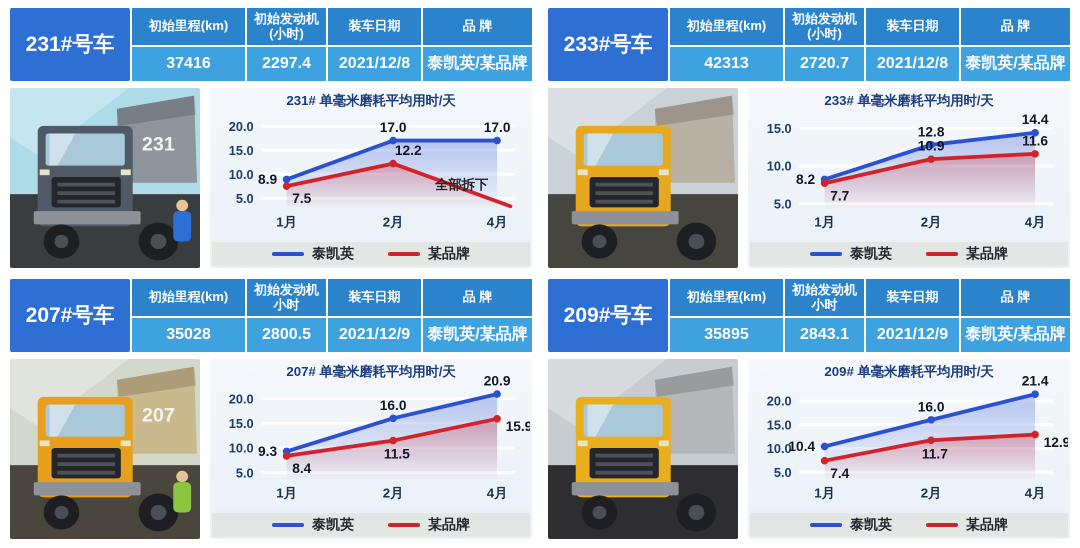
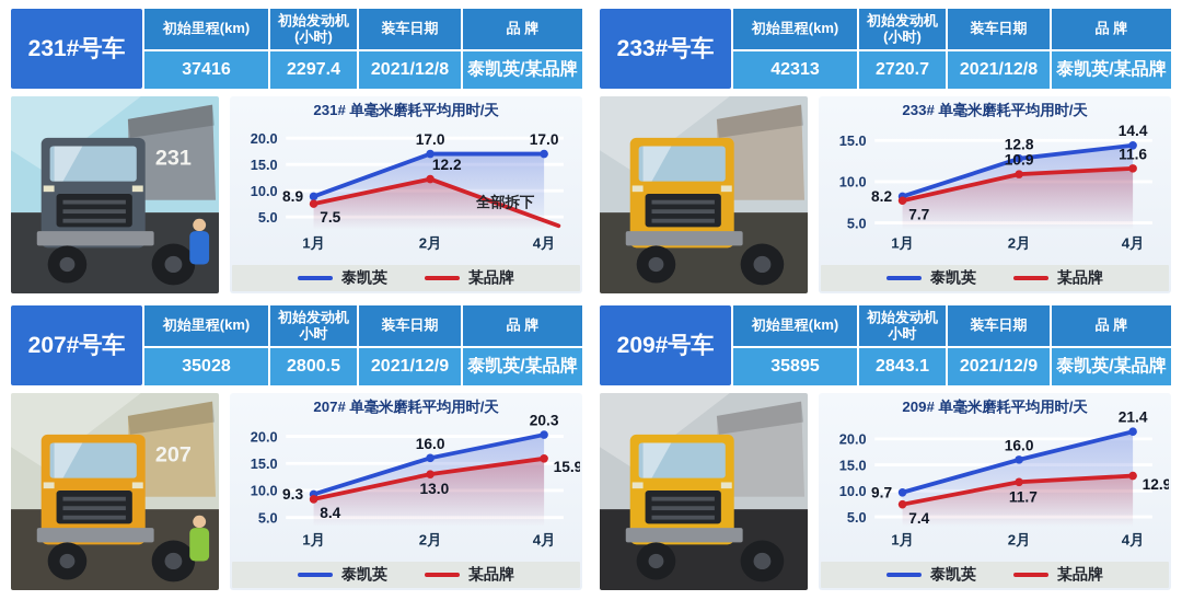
207# 单毫米磨耗平均用时/天/某品牌/2月: 11.5 -> 13.0
207# 单毫米磨耗平均用时/天/泰凯英/4月: 20.9 -> 20.3
209# 单毫米磨耗平均用时/天/泰凯英/1月: 10.4 -> 9.7
